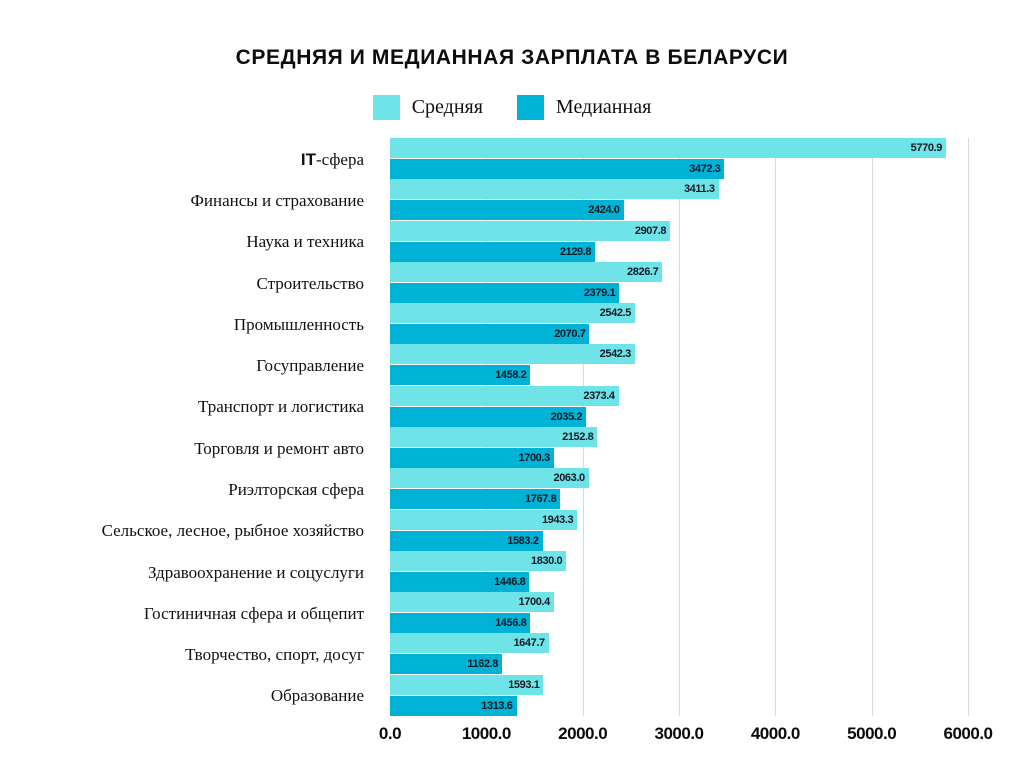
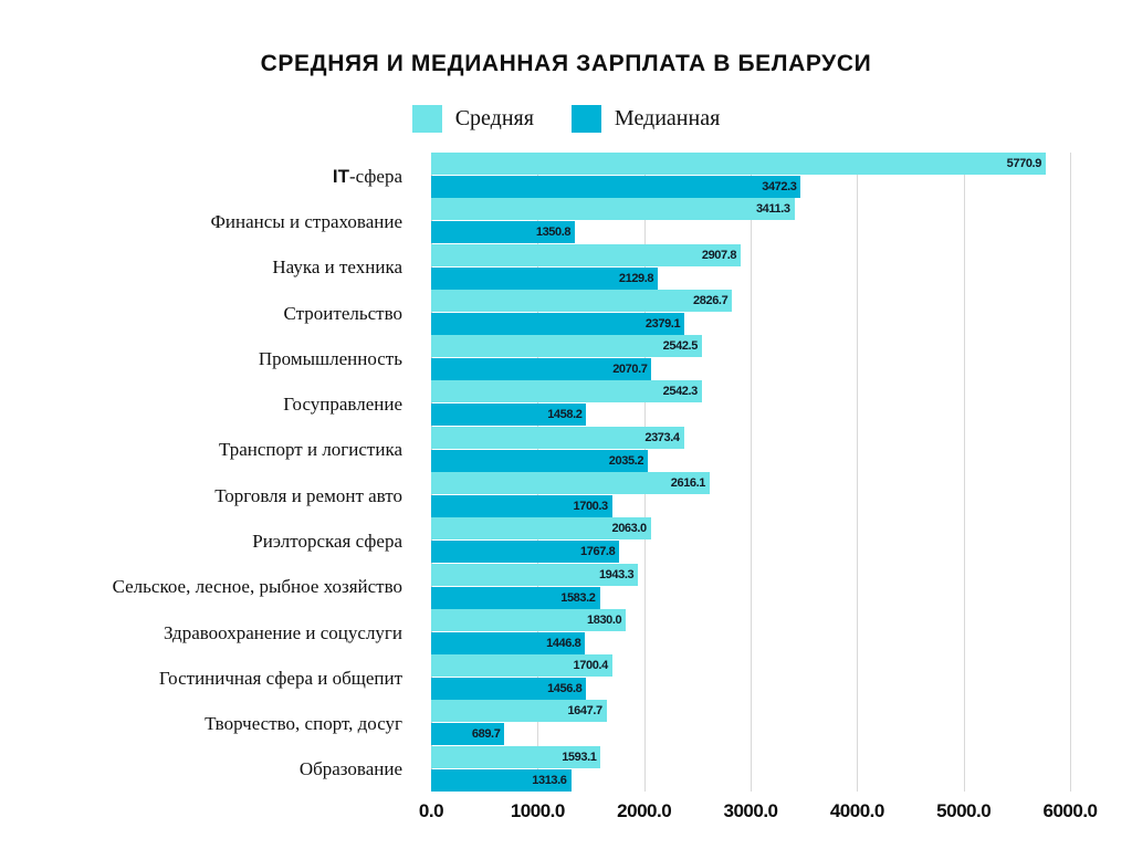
Медианная/Финансы и страхование: 2424.0 -> 1350.8
Средняя/Торговля и ремонт авто: 2152.8 -> 2616.1
Медианная/Творчество, спорт, досуг: 1162.8 -> 689.7
